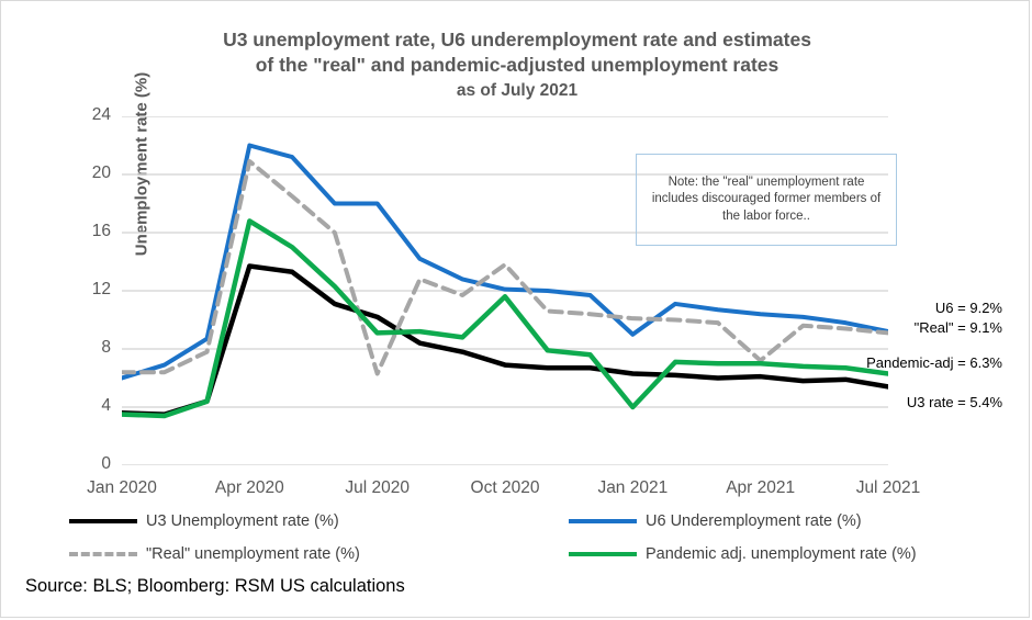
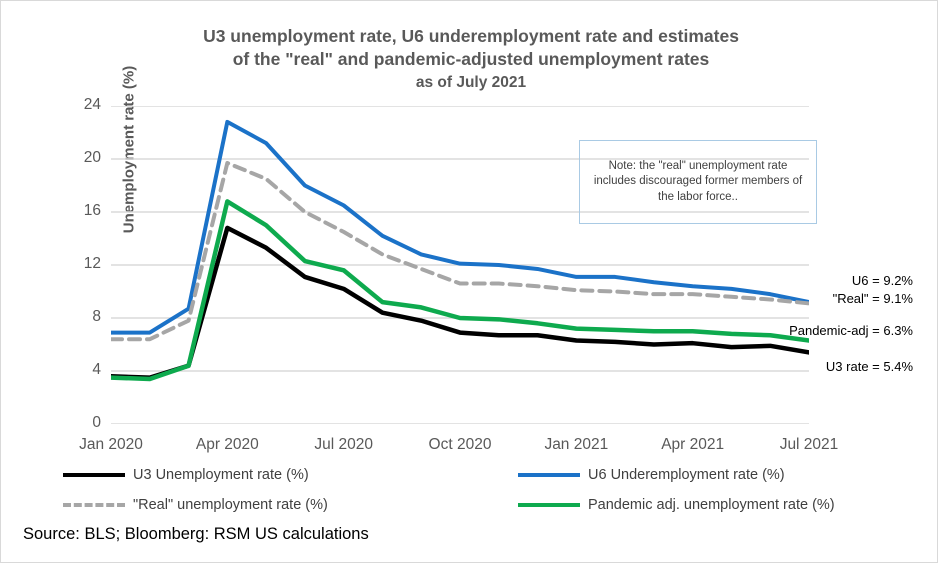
U6 Underemployment rate (%)/Jan 2020: 6.0 -> 6.9
U3 Unemployment rate (%)/Apr 2020: 13.7 -> 14.8
U6 Underemployment rate (%)/Apr 2020: 22.0 -> 22.8
"Real" unemployment rate (%)/Apr 2020: 20.9 -> 19.7
U6 Underemployment rate (%)/Jul 2020: 18.0 -> 16.5
"Real" unemployment rate (%)/Jul 2020: 6.3 -> 14.5
Pandemic adj. unemployment rate (%)/Jul 2020: 9.1 -> 11.6
"Real" unemployment rate (%)/Oct 2020: 13.8 -> 10.6
Pandemic adj. unemployment rate (%)/Oct 2020: 11.6 -> 8.0
U6 Underemployment rate (%)/Jan 2021: 9.0 -> 11.1
Pandemic adj. unemployment rate (%)/Jan 2021: 4.0 -> 7.2
"Real" unemployment rate (%)/Apr 2021: 7.2 -> 9.8
